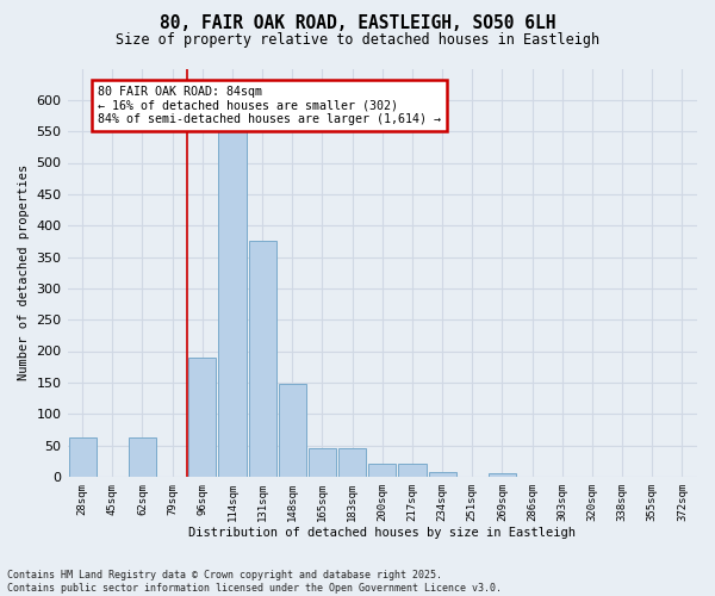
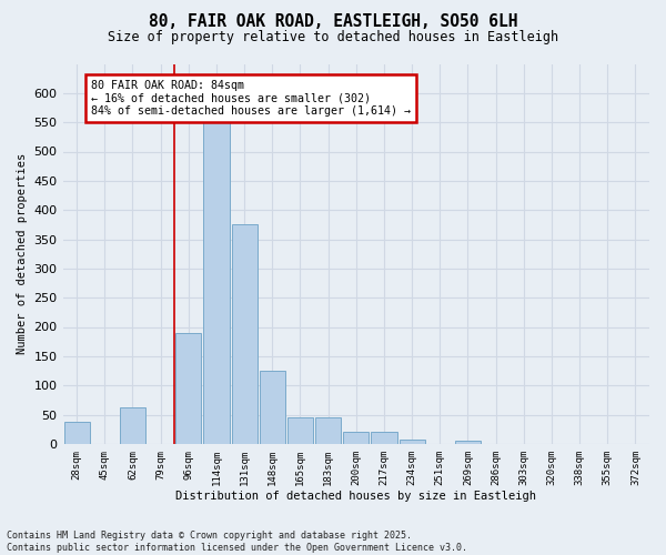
28sqm: 62 -> 38
148sqm: 148 -> 125
